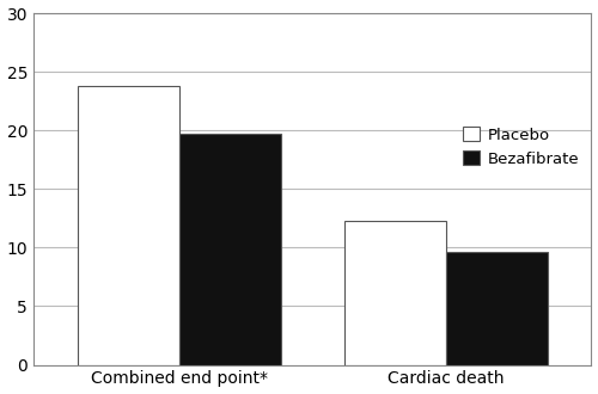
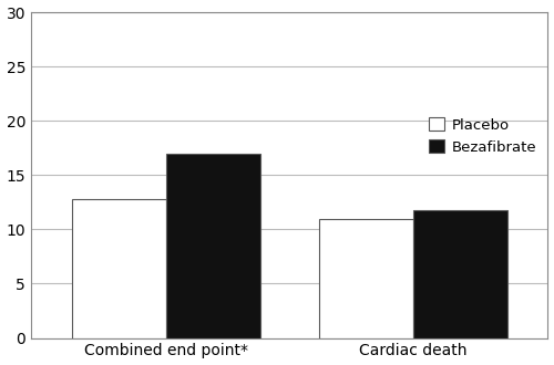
Placebo/Combined end point*: 23.8 -> 12.8
Bezafibrate/Combined end point*: 19.7 -> 17.0
Placebo/Cardiac death: 12.3 -> 11.0
Bezafibrate/Cardiac death: 9.6 -> 11.8
